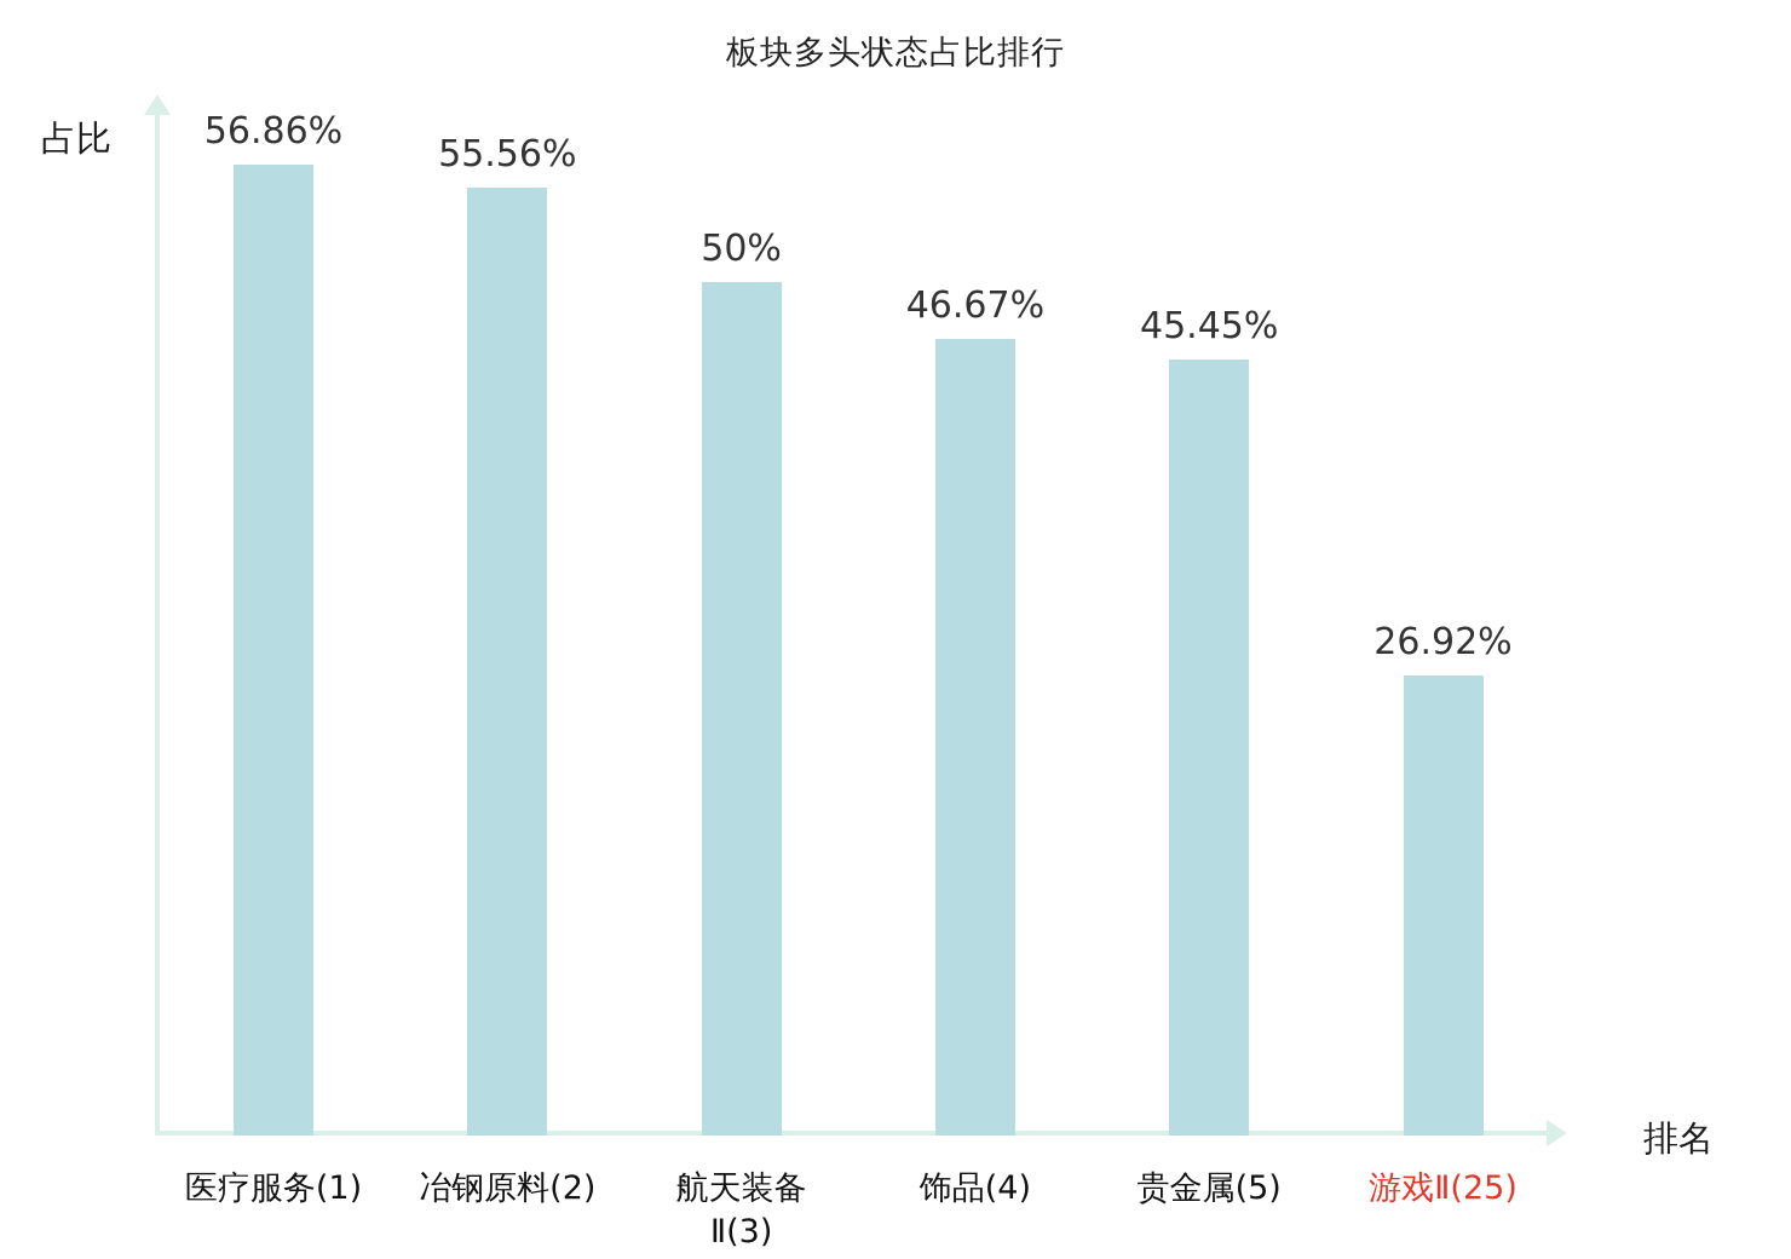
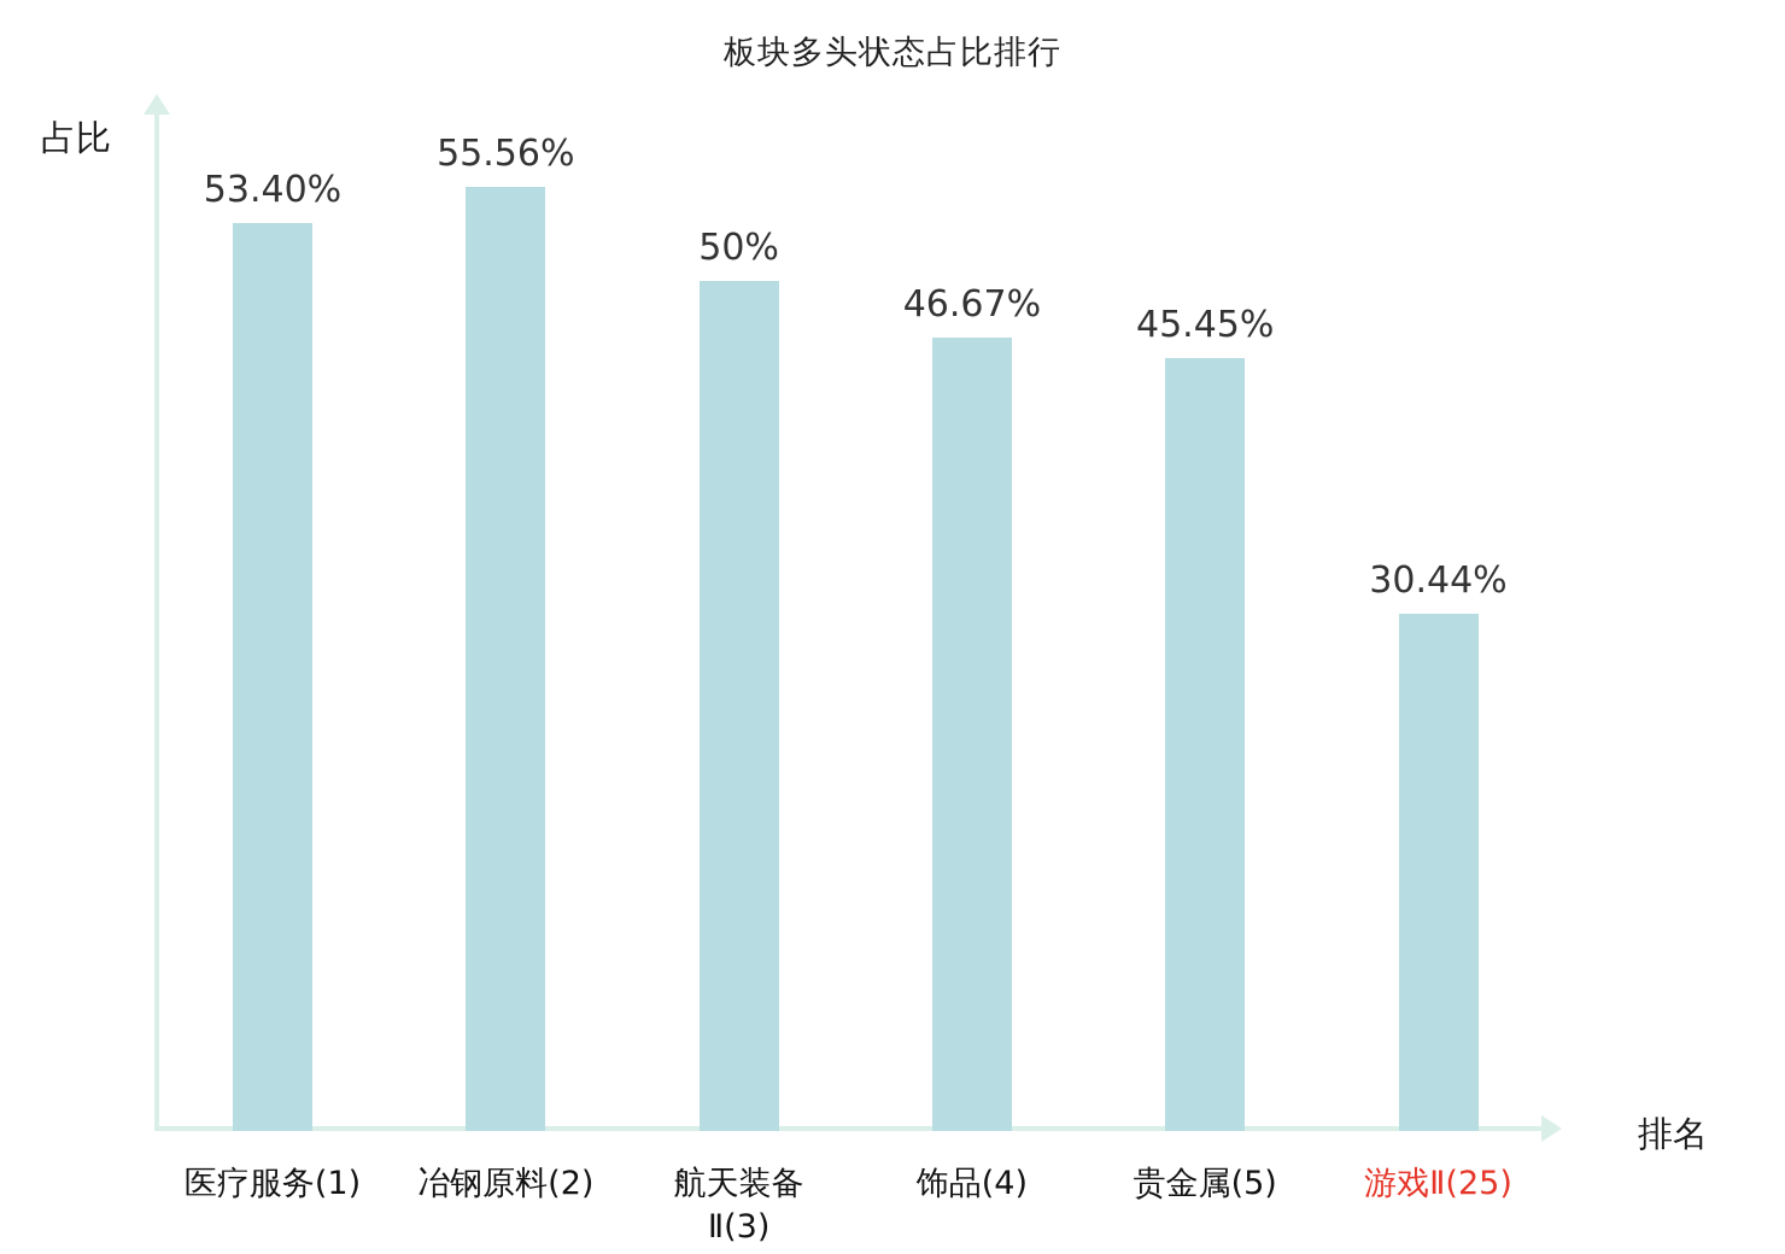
医疗服务(1): 56.86% -> 53.40%
游戏Ⅱ(25): 26.92% -> 30.44%
